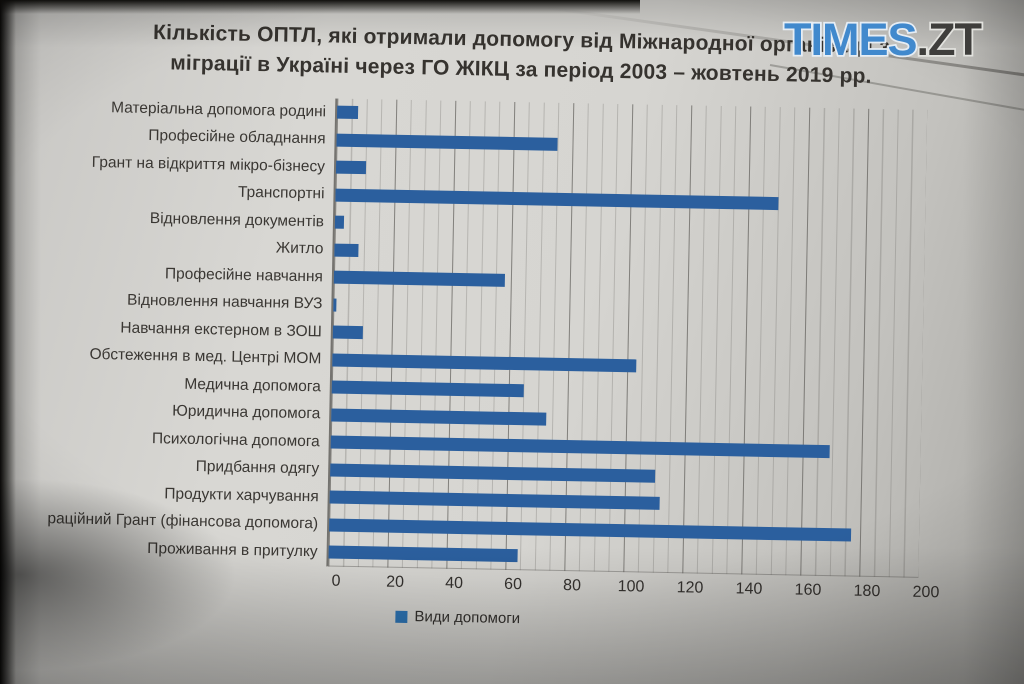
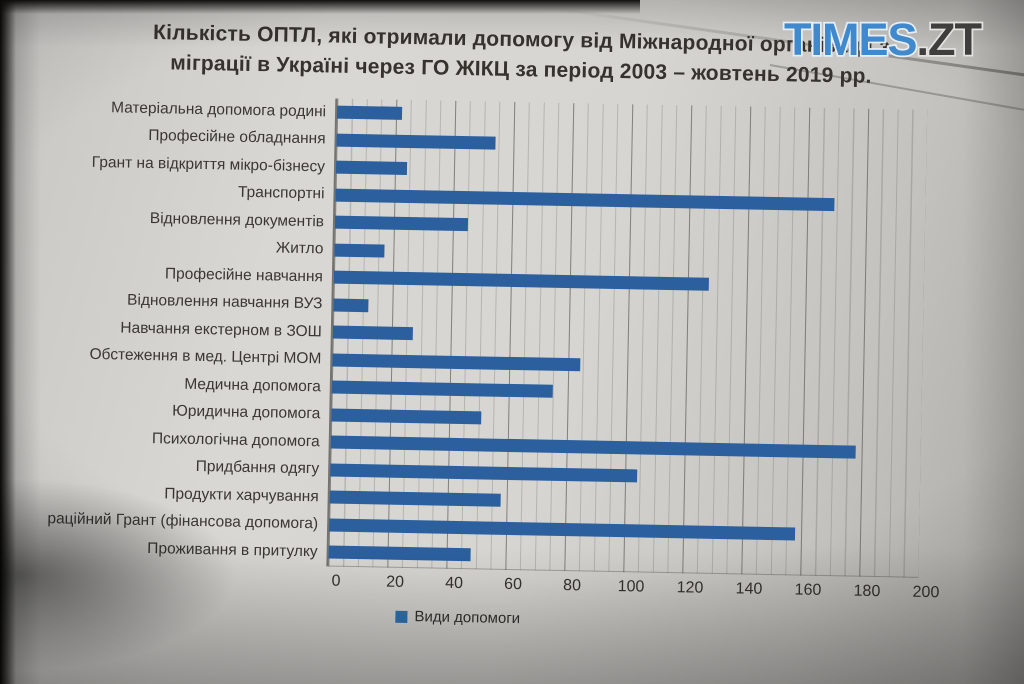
Матеріальна допомога родині: 7 -> 22
Професійне обладнання: 75 -> 54
Грант на відкриття мікро-бізнесу: 10 -> 24
Транспортні: 150 -> 169
Відновлення документів: 3 -> 45
Житло: 8 -> 17
Професійне навчання: 58 -> 127
Відновлення навчання ВУЗ: 1 -> 12
Навчання екстерном в ЗОШ: 10 -> 27
Обстеження в мед. Центрі МОМ: 103 -> 84
Медична допомога: 65 -> 75
Юридична допомога: 73 -> 51
Психологічна допомога: 169 -> 178
Придбання одягу: 110 -> 104
Продукти харчування: 112 -> 58
раційний Грант (фінансова допомога): 177 -> 158
Проживання в притулку: 64 -> 48
